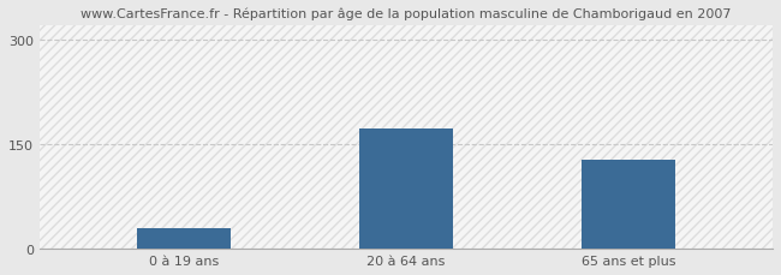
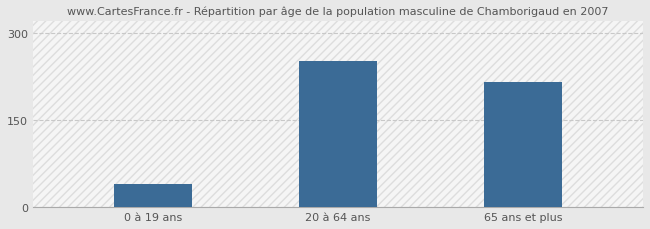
0 à 19 ans: 30 -> 40
20 à 64 ans: 172 -> 252
65 ans et plus: 128 -> 216
